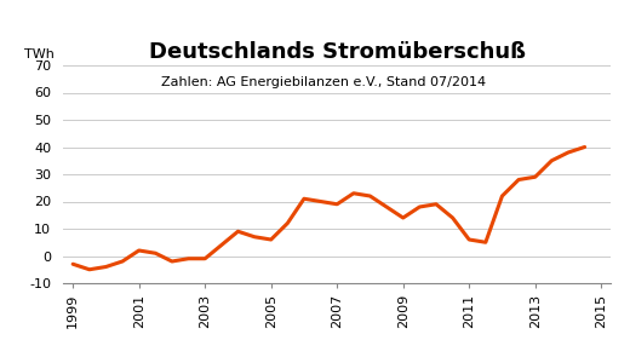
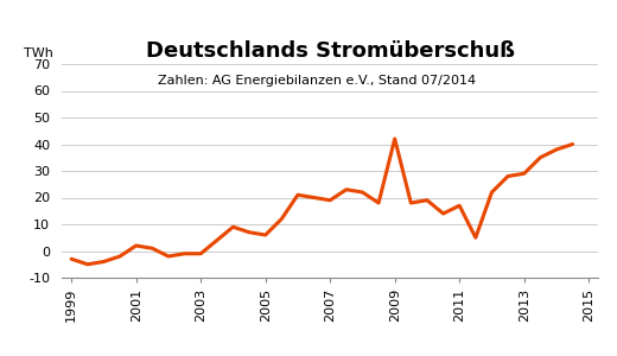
2009: 14 -> 42
2011: 6 -> 17
